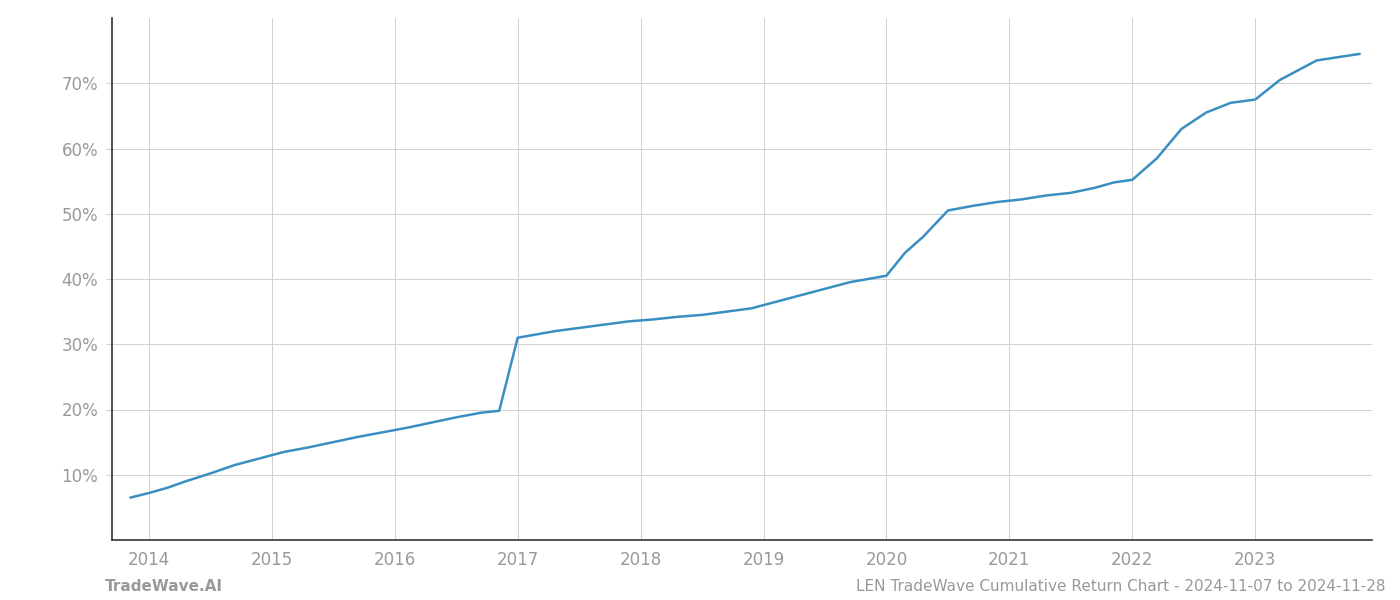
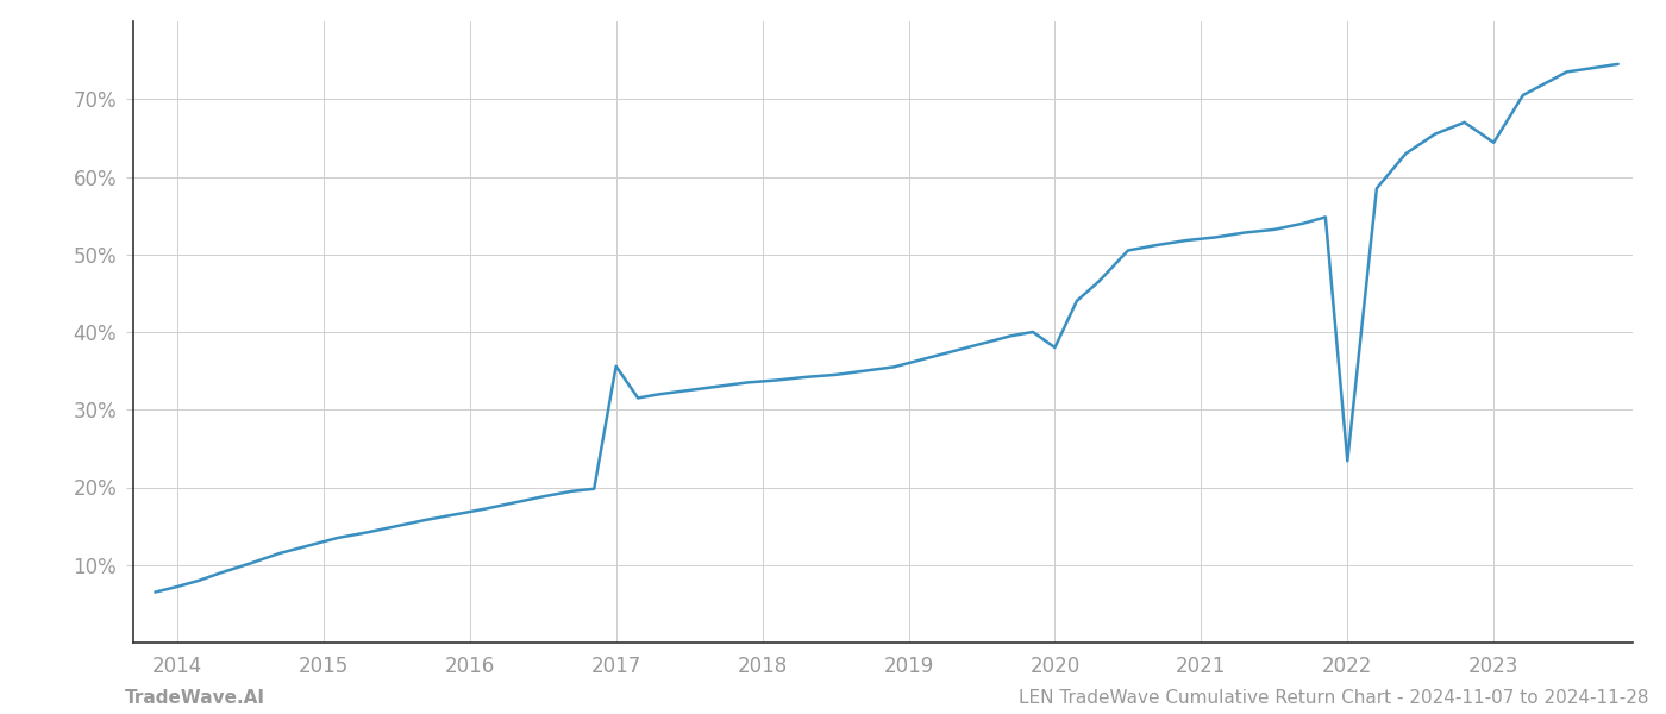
2017: 31.0% -> 35.6%
2020: 40.5% -> 38.0%
2022: 55.2% -> 23.4%
2023: 67.5% -> 64.4%
